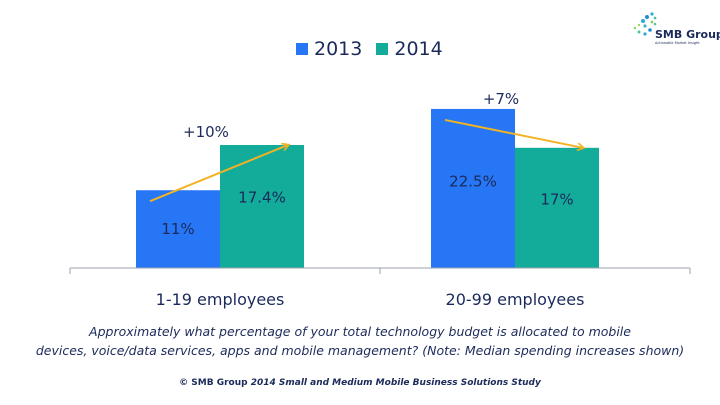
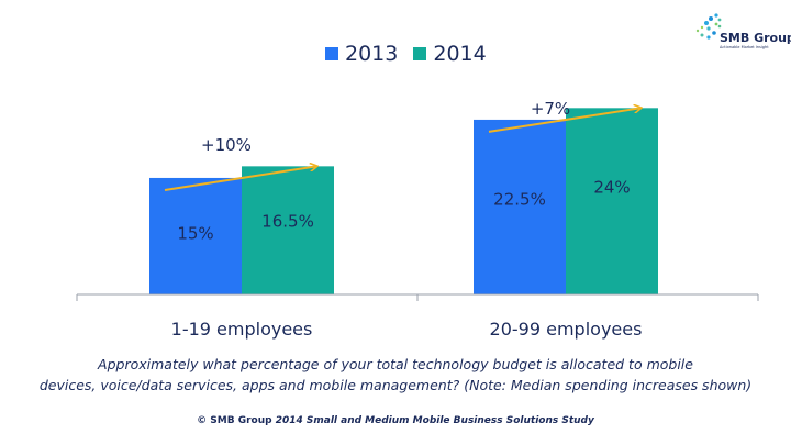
2013/1-19 employees: 11% -> 15%
2014/1-19 employees: 17.4% -> 16.5%
2014/20-99 employees: 17% -> 24%
